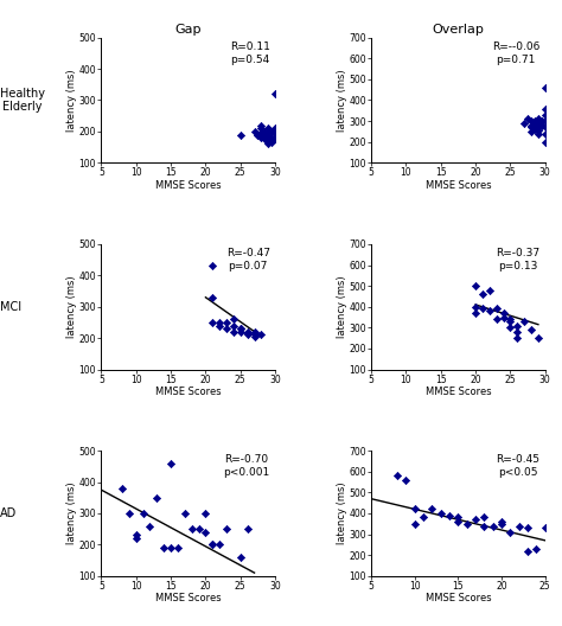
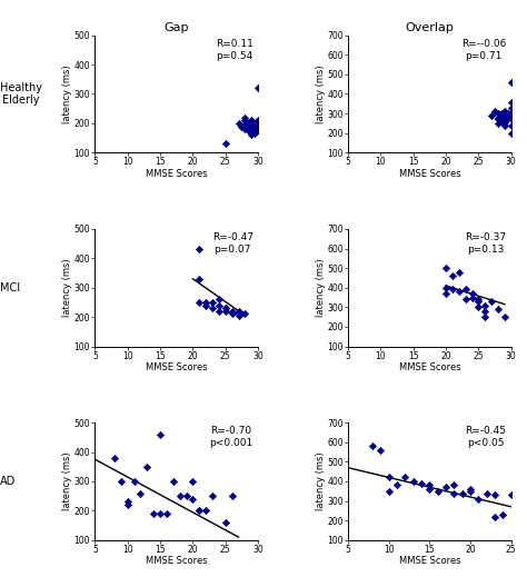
Gap/25: 190 -> 130
